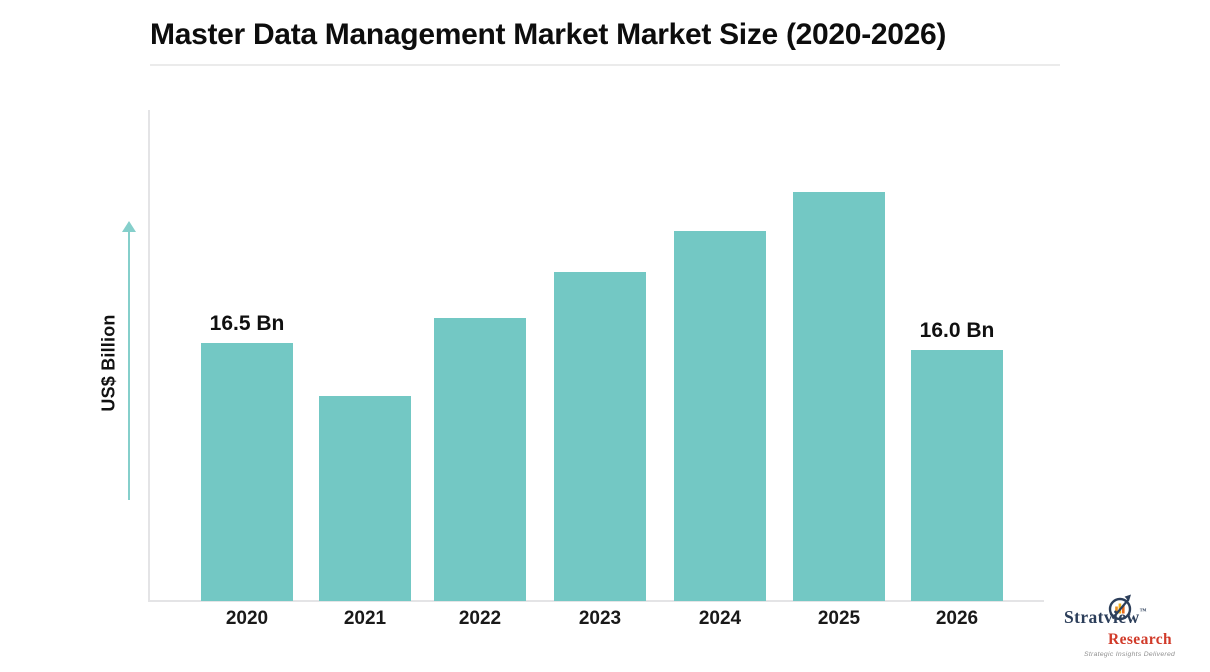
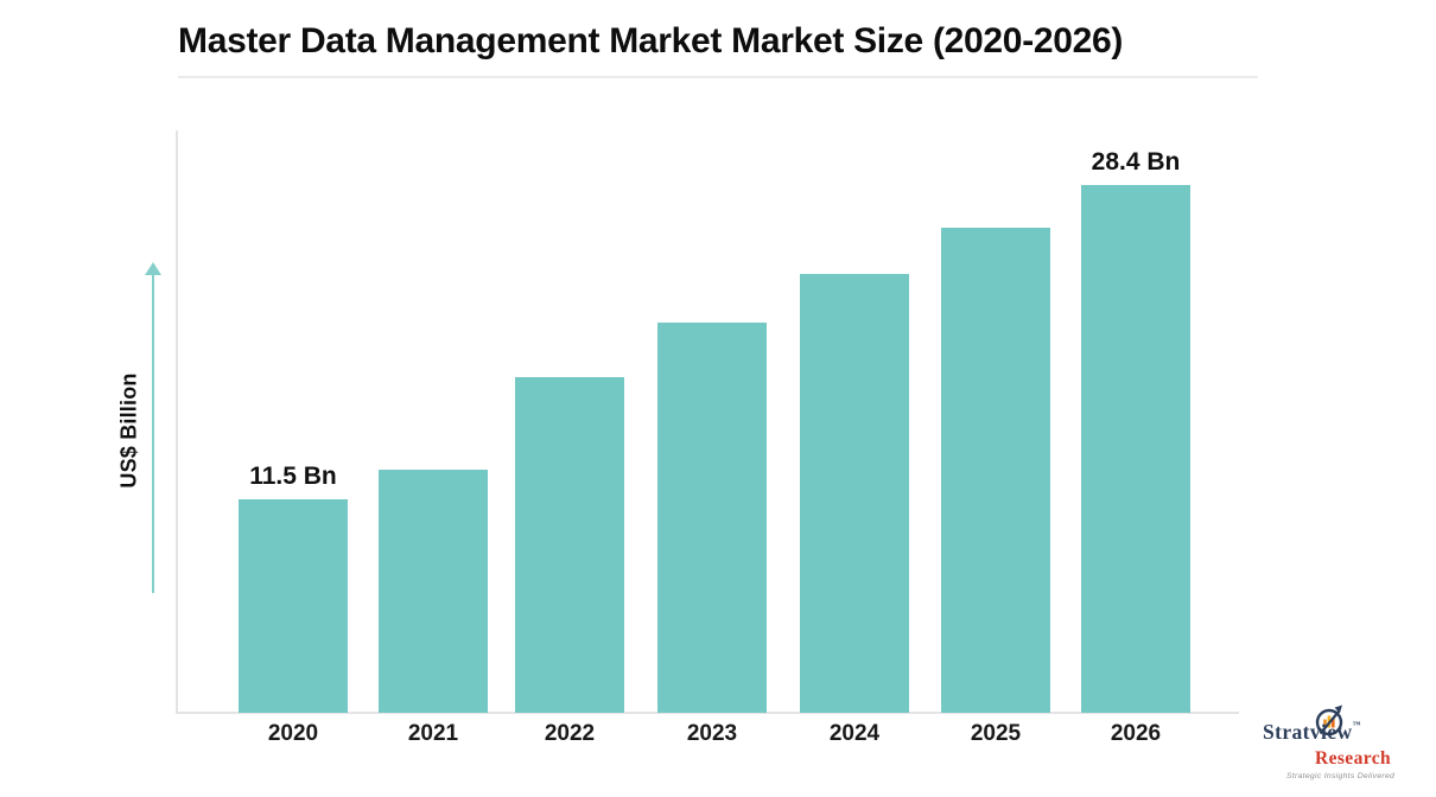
2020: 16.5 -> 11.5
2026: 16.0 -> 28.4
